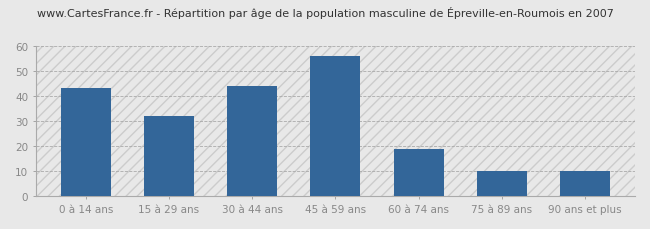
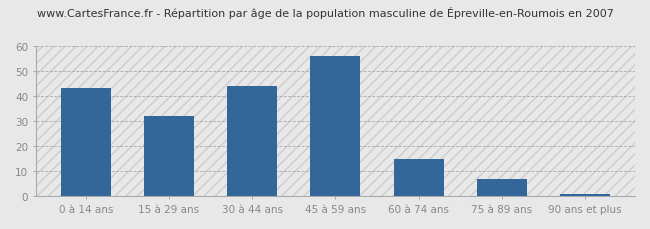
60 à 74 ans: 19 -> 15
75 à 89 ans: 10 -> 7
90 ans et plus: 10 -> 1
